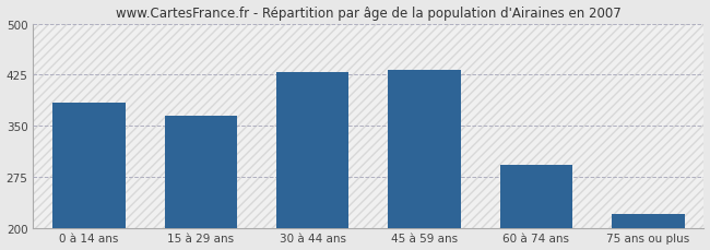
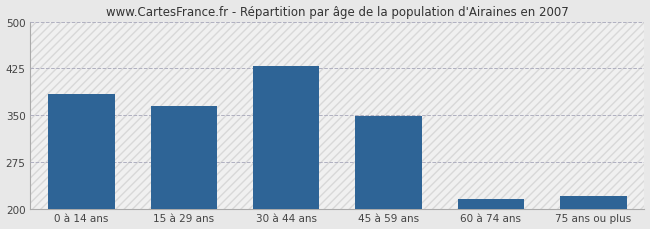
45 à 59 ans: 432 -> 348
60 à 74 ans: 293 -> 216
